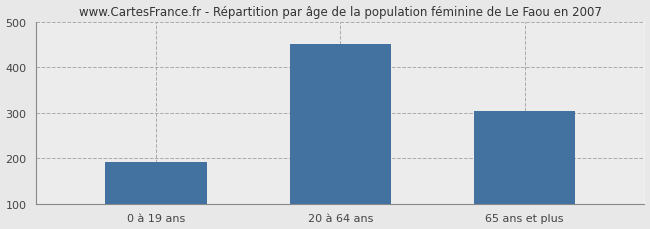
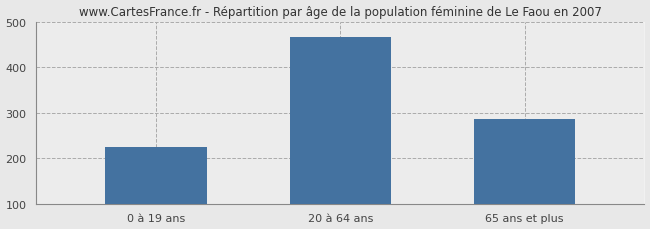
0 à 19 ans: 192 -> 225
20 à 64 ans: 450 -> 465
65 ans et plus: 304 -> 285
